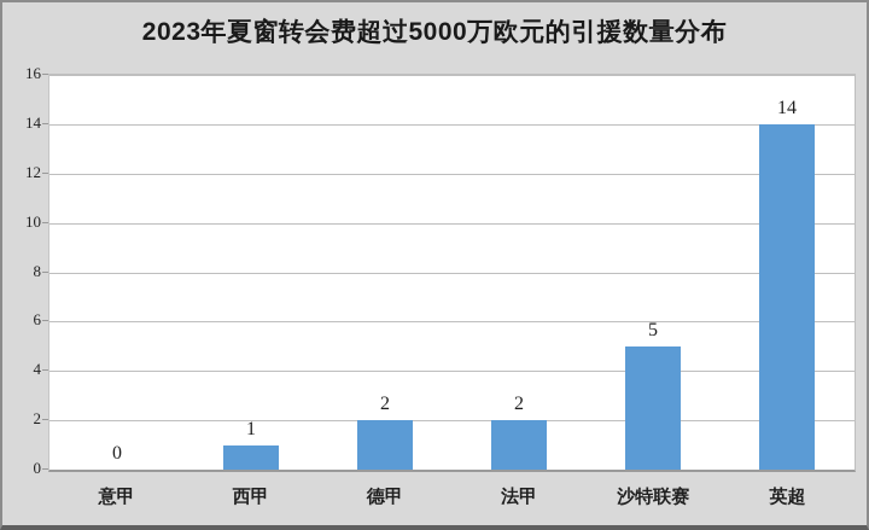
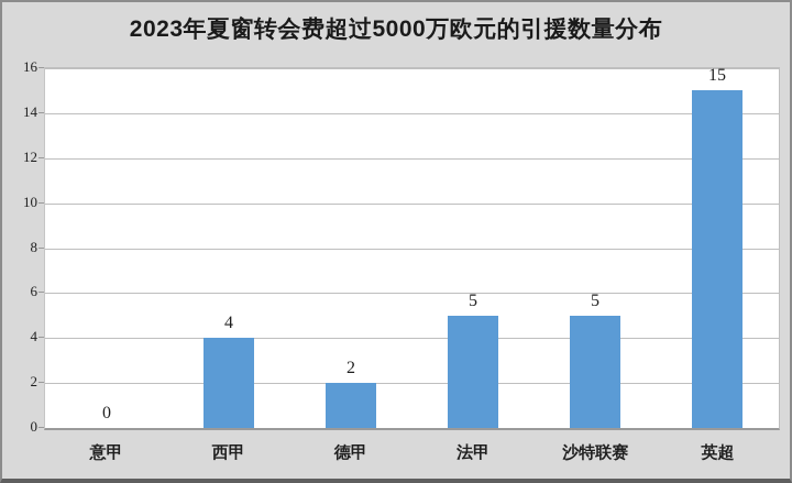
西甲: 1 -> 4
法甲: 2 -> 5
英超: 14 -> 15
